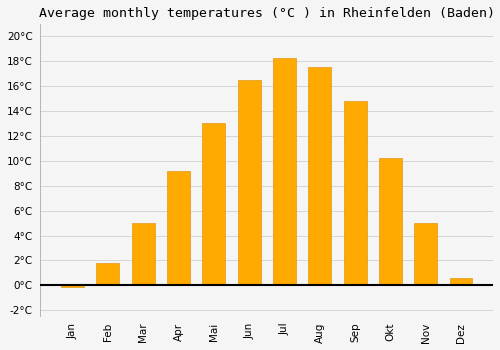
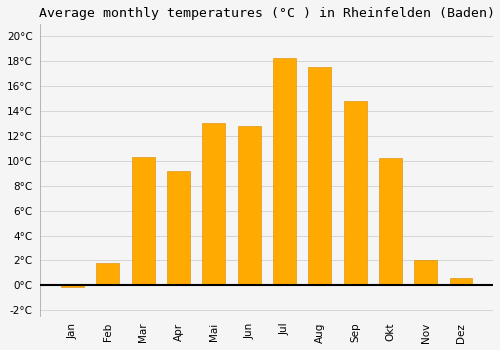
Mar: 5.0°C -> 10.3°C
Jun: 16.5°C -> 12.8°C
Nov: 5.0°C -> 2.0°C
